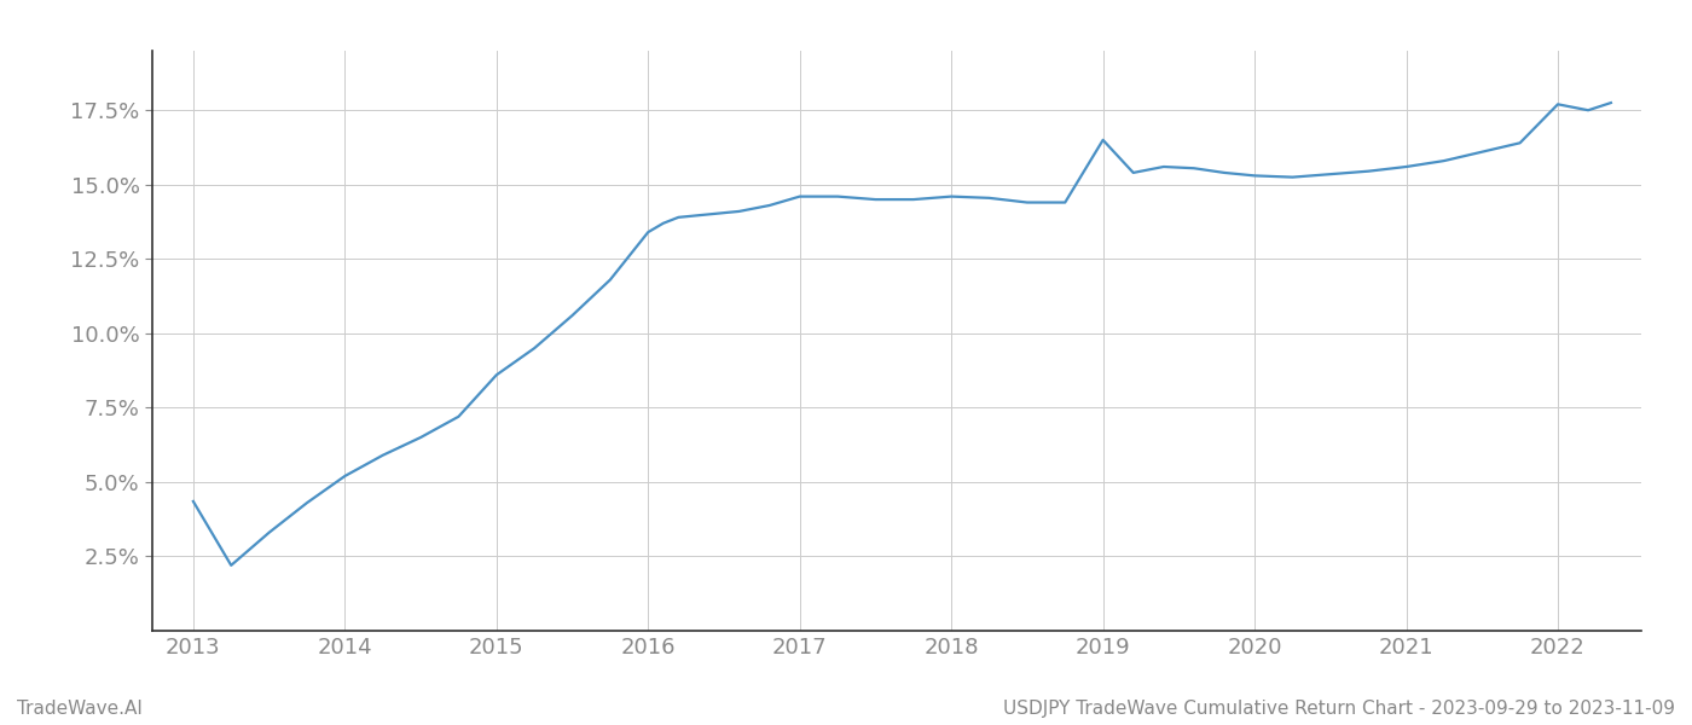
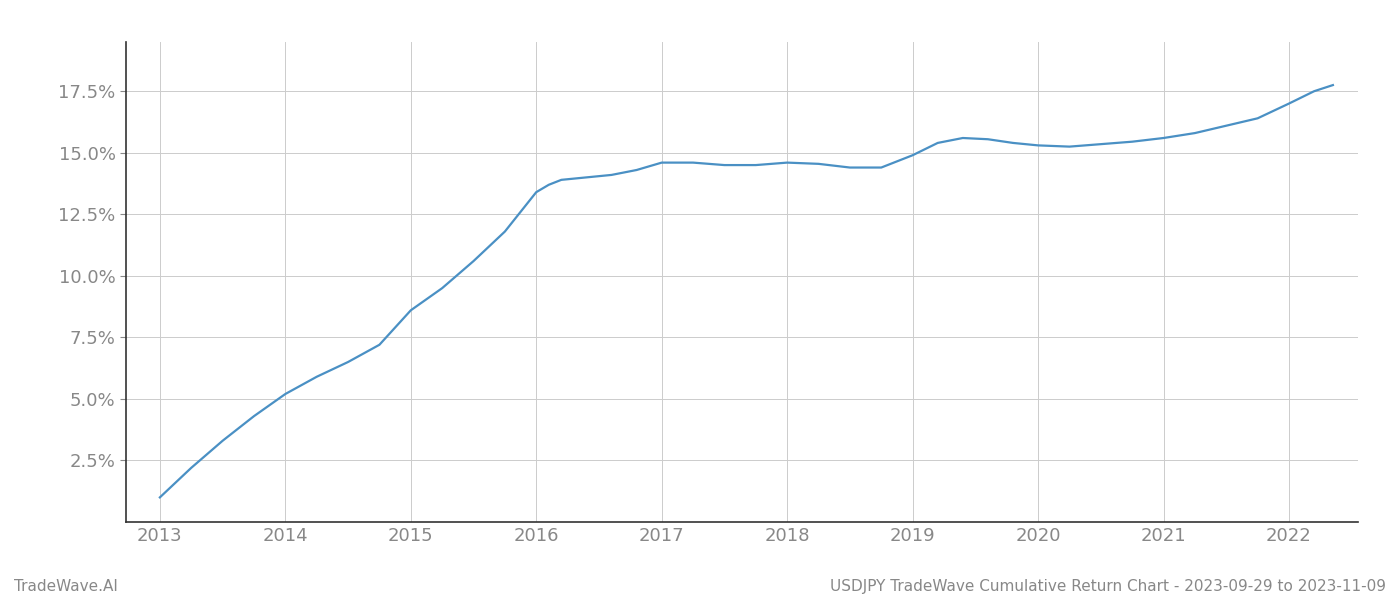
2013: 4.35% -> 1.00%
2019: 16.50% -> 14.90%
2022: 17.70% -> 17.00%
